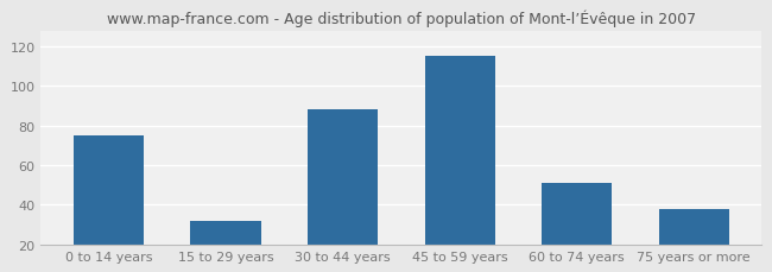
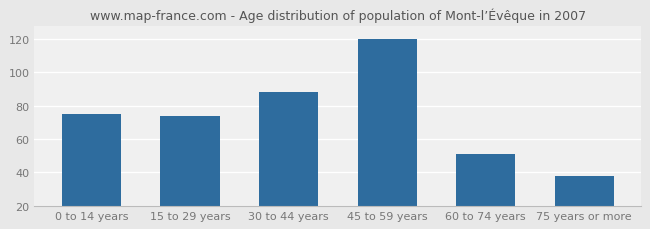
15 to 29 years: 32 -> 74
45 to 59 years: 115 -> 120
